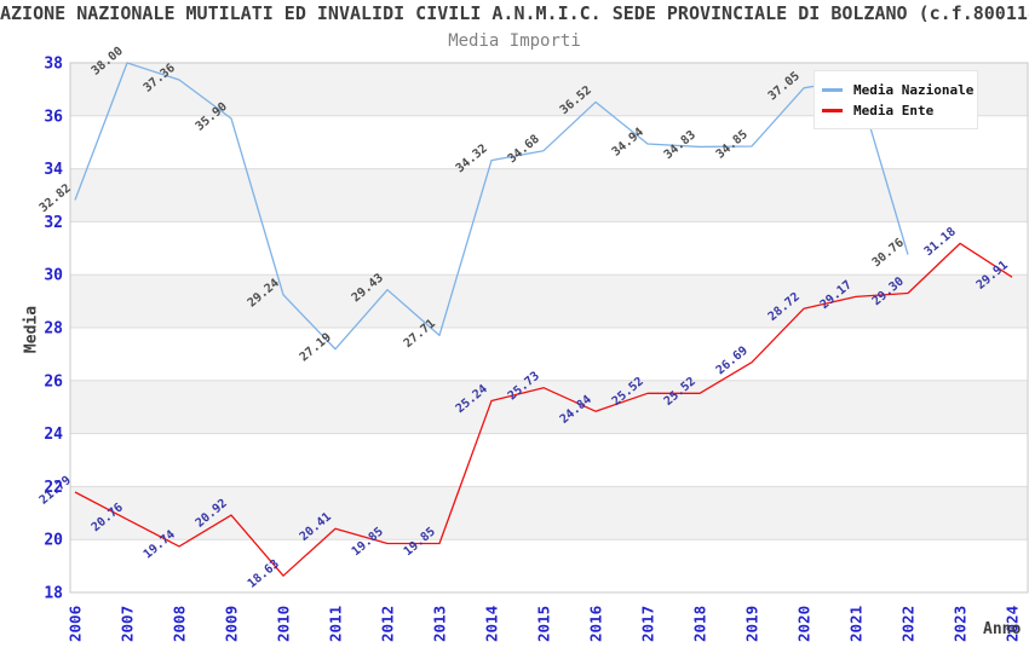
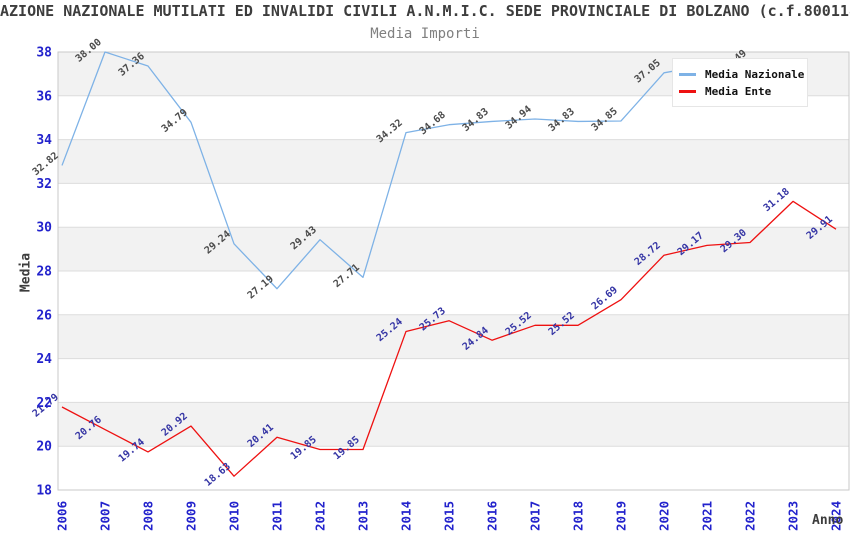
Media Nazionale/2009: 35.90 -> 34.79
Media Nazionale/2016: 36.52 -> 34.83
Media Nazionale/2022: 30.76 -> 37.49
